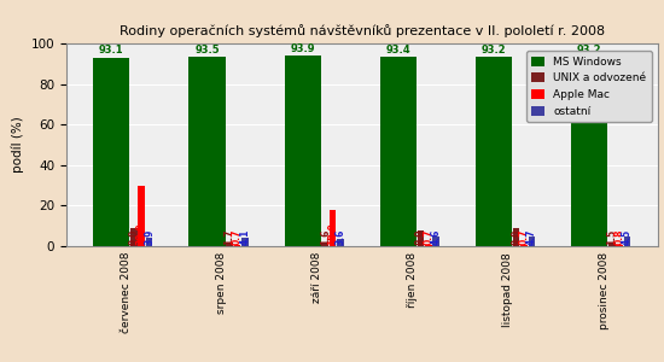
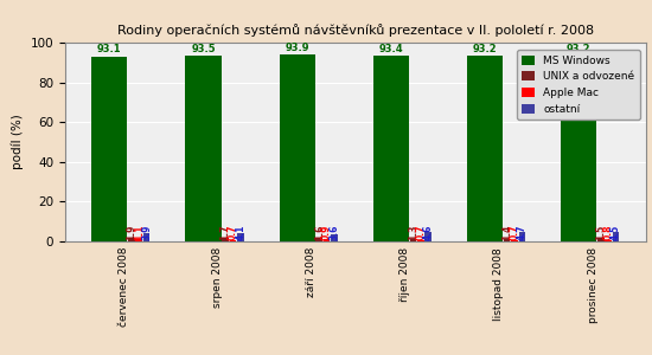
UNIX a odvozené/červenec 2008: 9 -> 2
Apple Mac/červenec 2008: 30 -> 1
Apple Mac/září 2008: 18 -> 1
UNIX a odvozené/říjen 2008: 8 -> 1
UNIX a odvozené/listopad 2008: 9 -> 1
